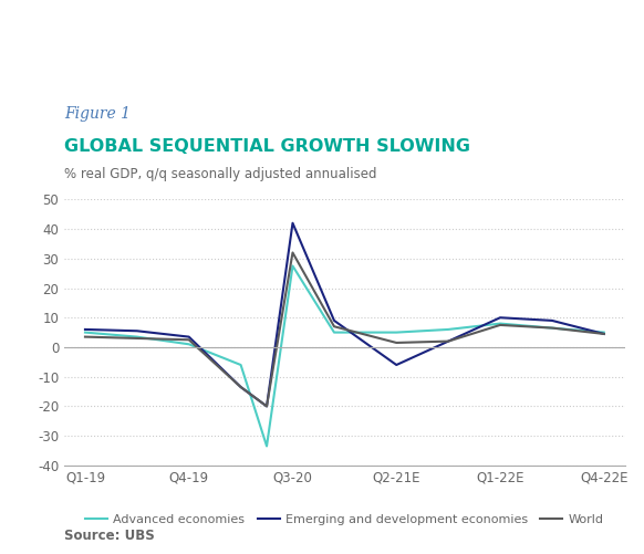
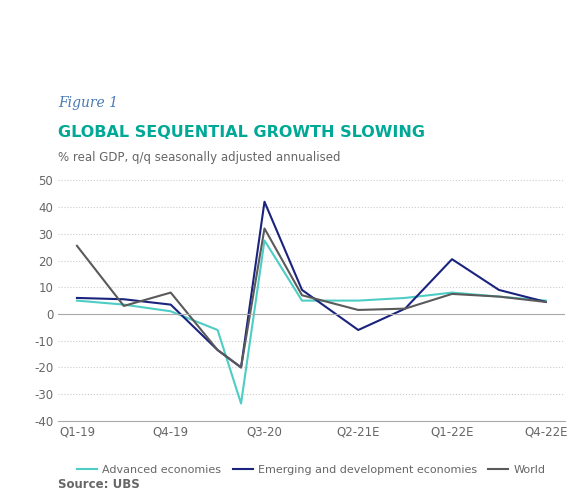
World/Q1-19: 3.5 -> 25.5
World/Q4-19: 2.5 -> 8.0
Emerging and development economies/Q1-22E: 10.0 -> 20.5
